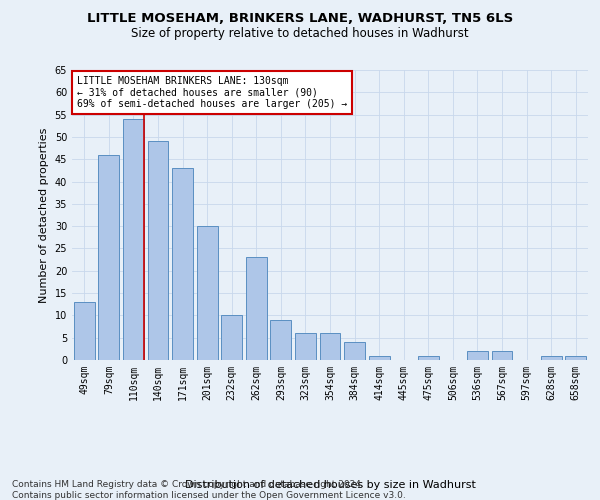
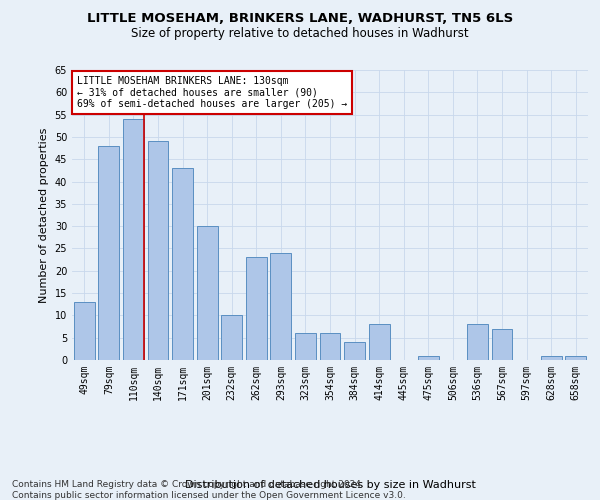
79sqm: 46 -> 48
293sqm: 9 -> 24
414sqm: 1 -> 8
536sqm: 2 -> 8
567sqm: 2 -> 7
